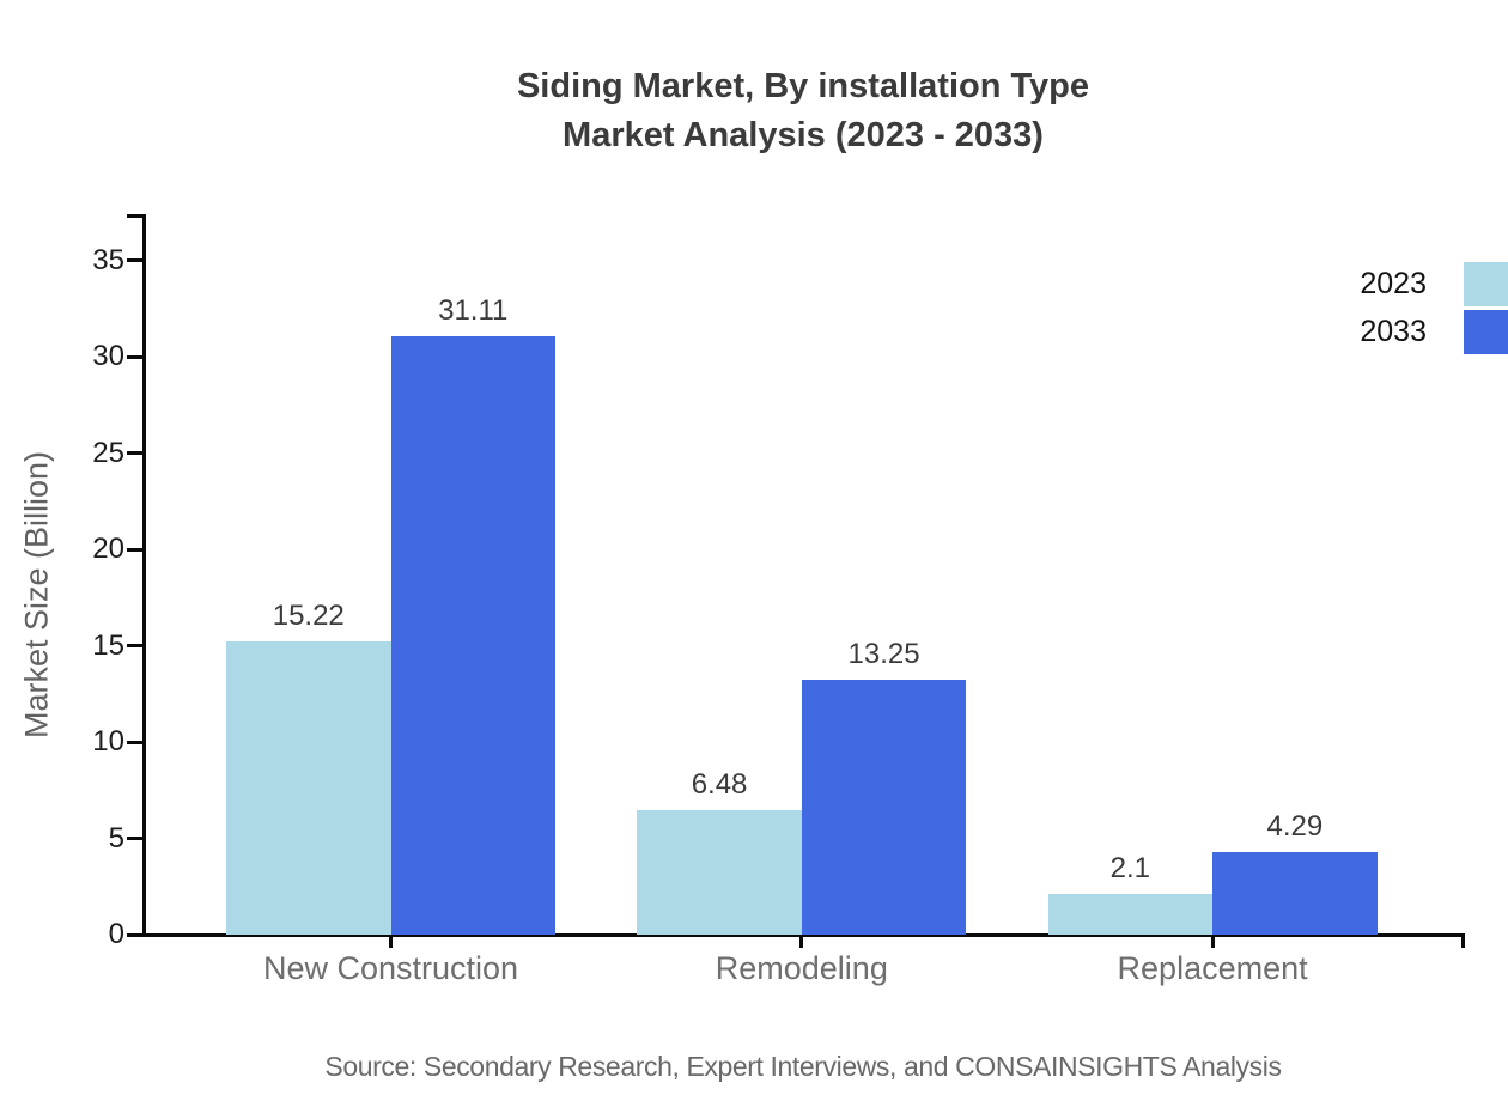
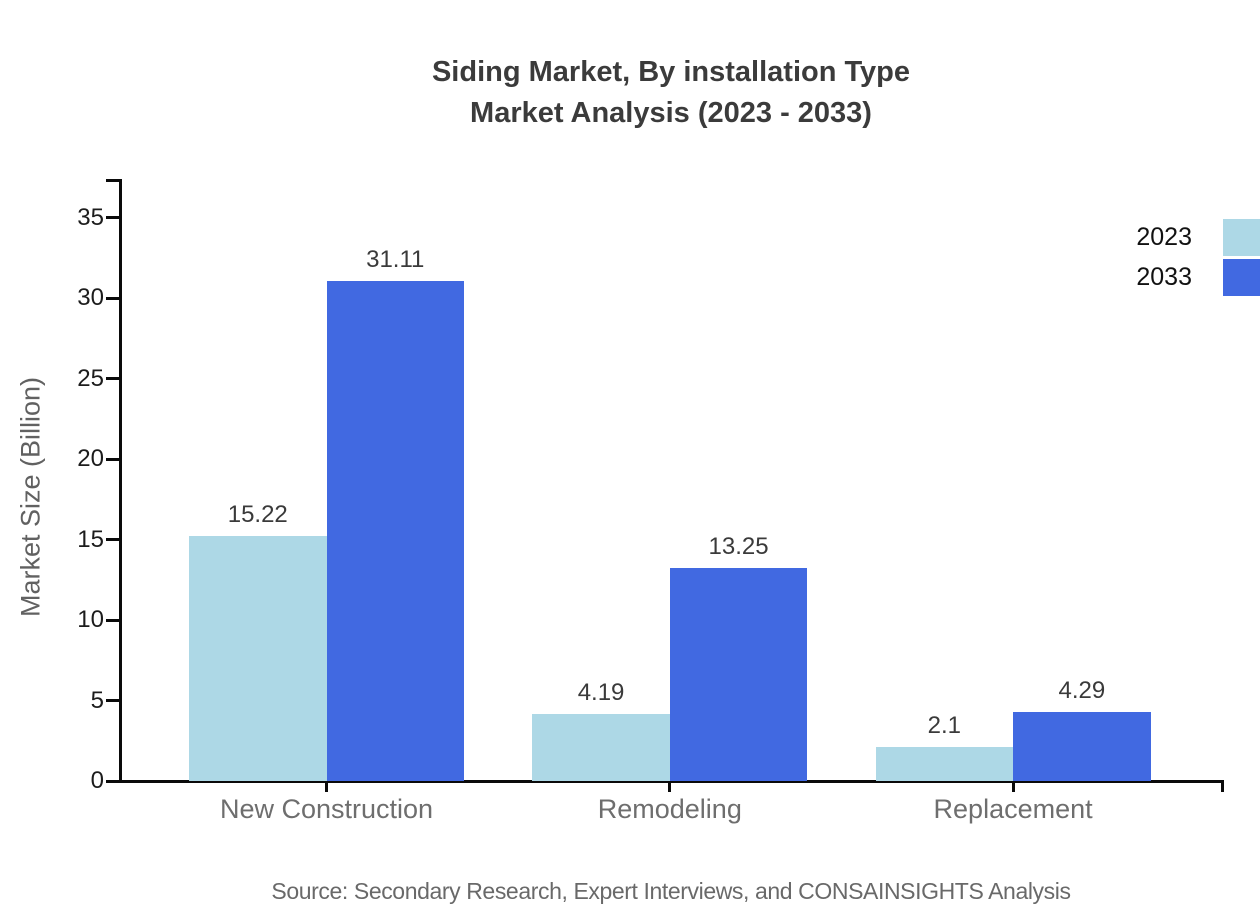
2023/Remodeling: 6.48 -> 4.19
